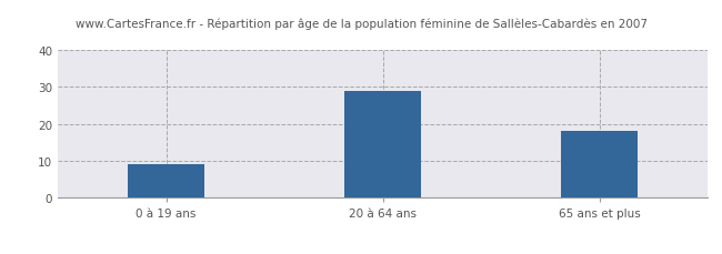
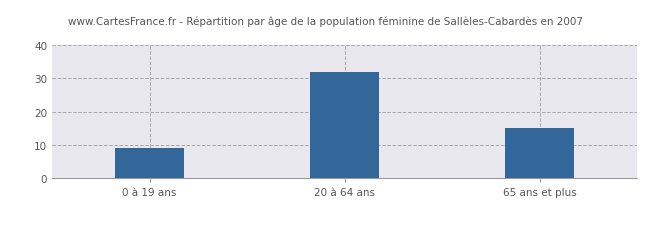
20 à 64 ans: 29 -> 32
65 ans et plus: 18 -> 15
